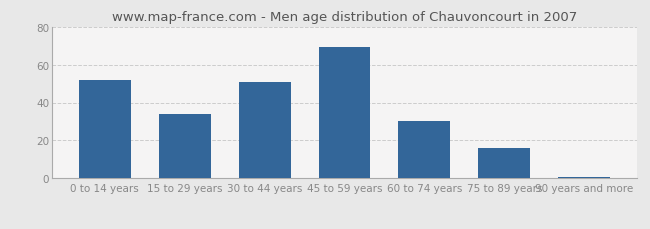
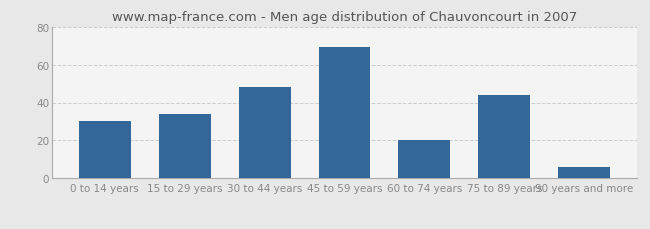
0 to 14 years: 52 -> 30
30 to 44 years: 51 -> 48
60 to 74 years: 30 -> 20
75 to 89 years: 16 -> 44
90 years and more: 1 -> 6
